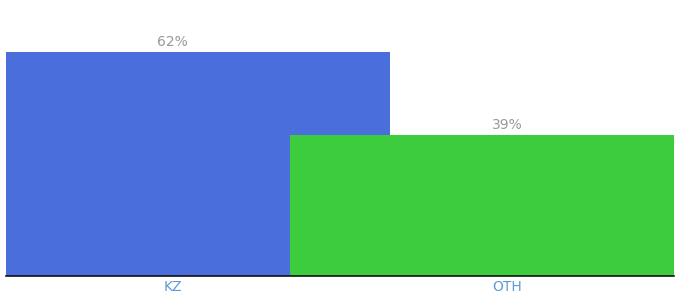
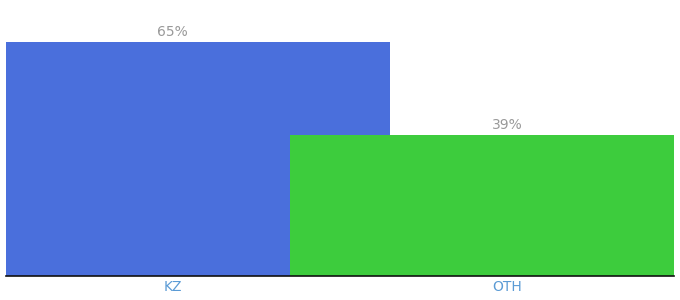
KZ: 62% -> 65%
